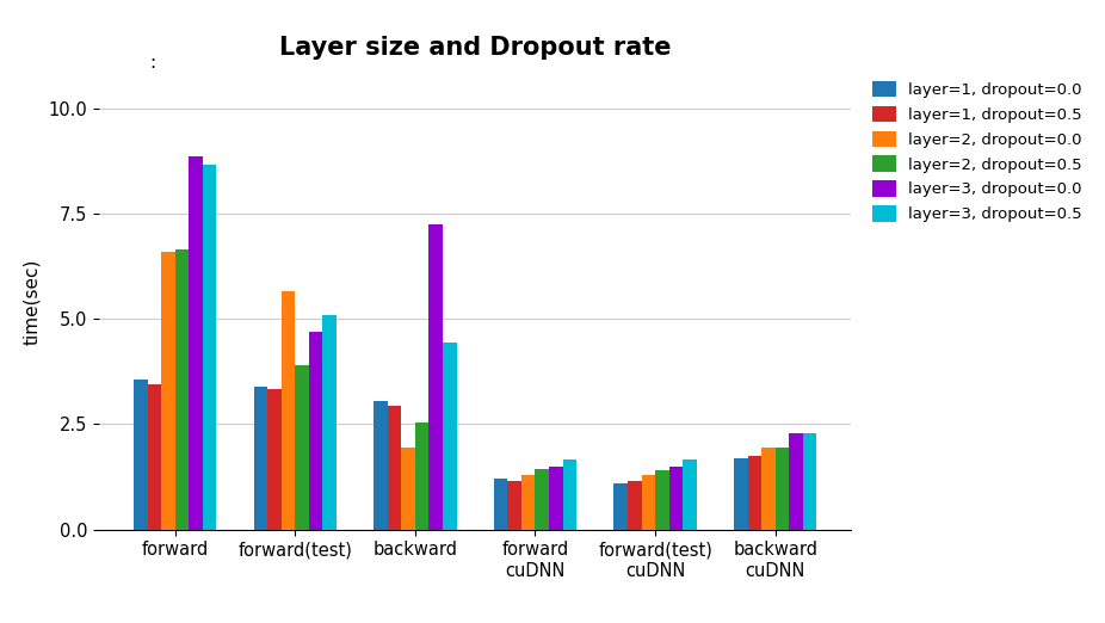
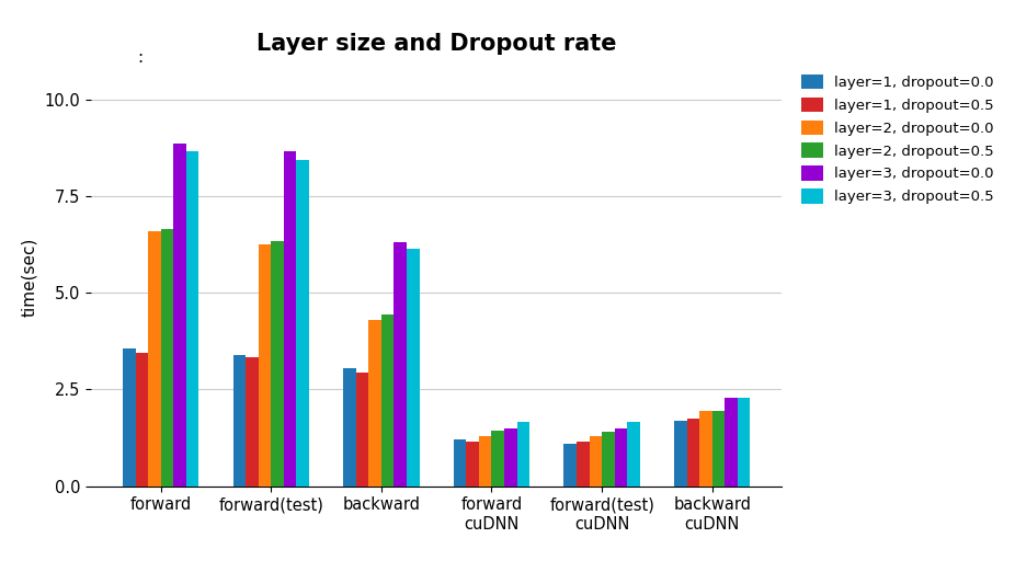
layer=2, dropout=0.0/forward(test): 5.65 -> 6.25
layer=2, dropout=0.5/forward(test): 3.90 -> 6.35
layer=3, dropout=0.0/forward(test): 4.70 -> 8.65
layer=3, dropout=0.5/forward(test): 5.10 -> 8.45
layer=2, dropout=0.0/backward: 1.95 -> 4.30
layer=2, dropout=0.5/backward: 2.55 -> 4.45
layer=3, dropout=0.0/backward: 7.25 -> 6.30
layer=3, dropout=0.5/backward: 4.45 -> 6.15
